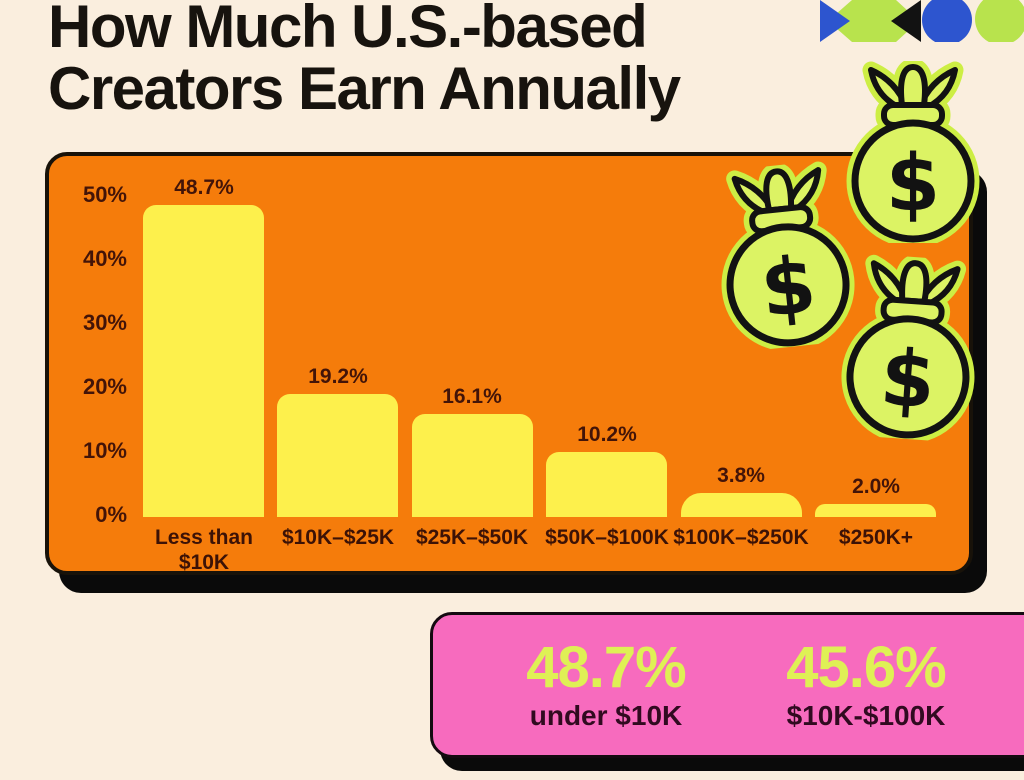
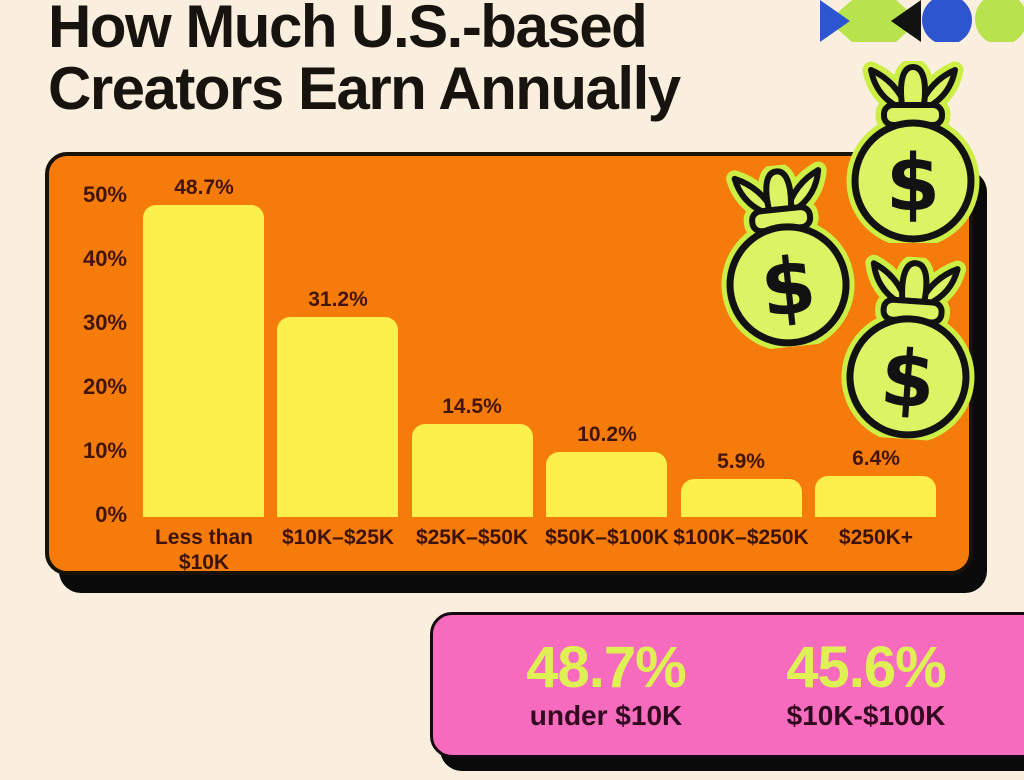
$10K–$25K: 19.2% -> 31.2%
$25K–$50K: 16.1% -> 14.5%
$100K–$250K: 3.8% -> 5.9%
$250K+: 2.0% -> 6.4%
